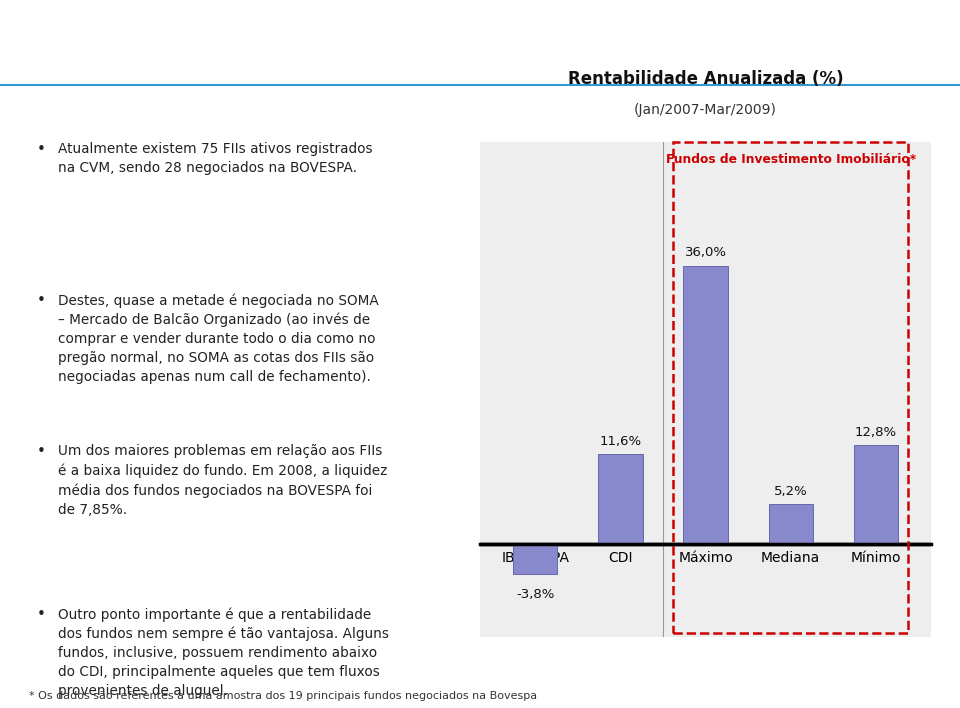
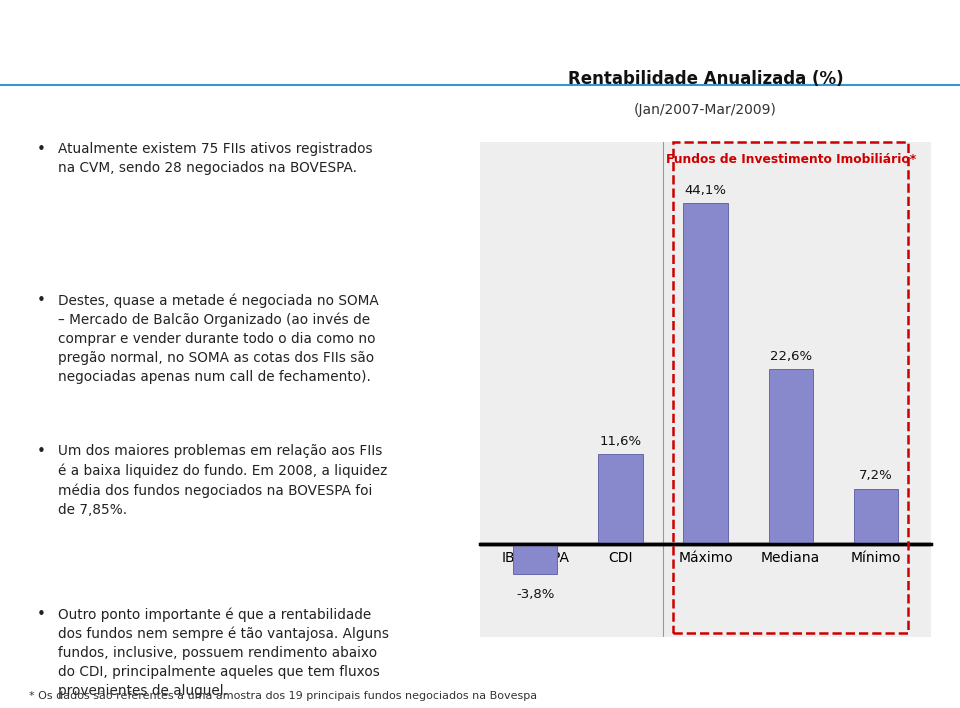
Máximo: 36,0% -> 44,1%
Mediana: 5,2% -> 22,6%
Mínimo: 12,8% -> 7,2%
